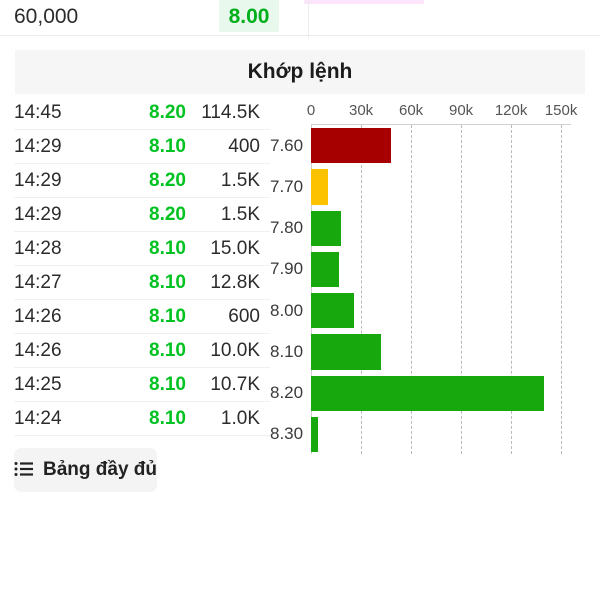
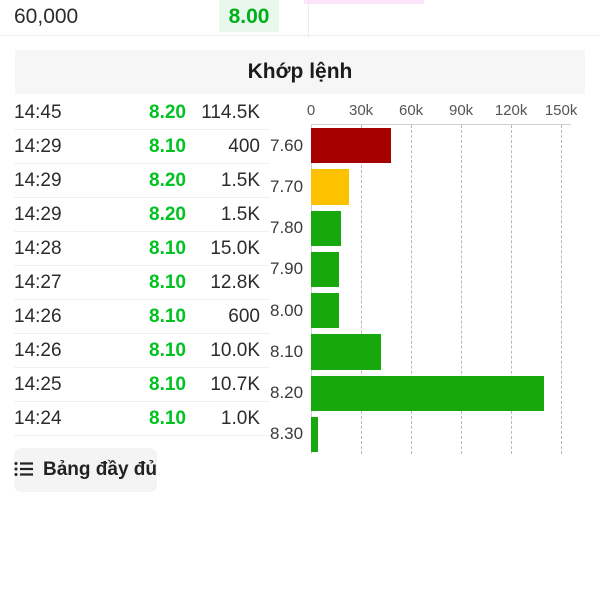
7.70: 10k -> 23k
8.00: 26k -> 16k
